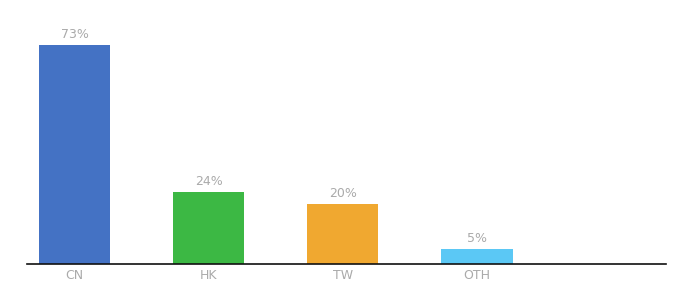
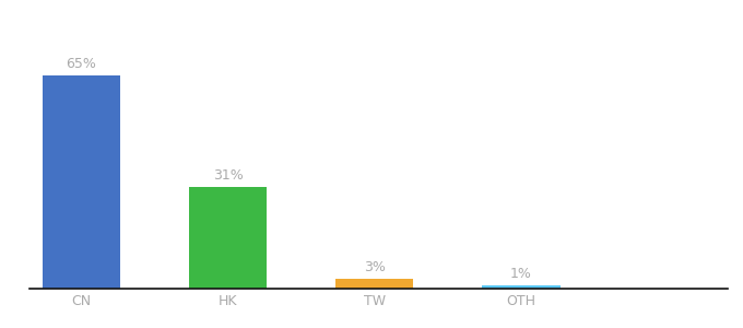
CN: 73% -> 65%
HK: 24% -> 31%
TW: 20% -> 3%
OTH: 5% -> 1%
